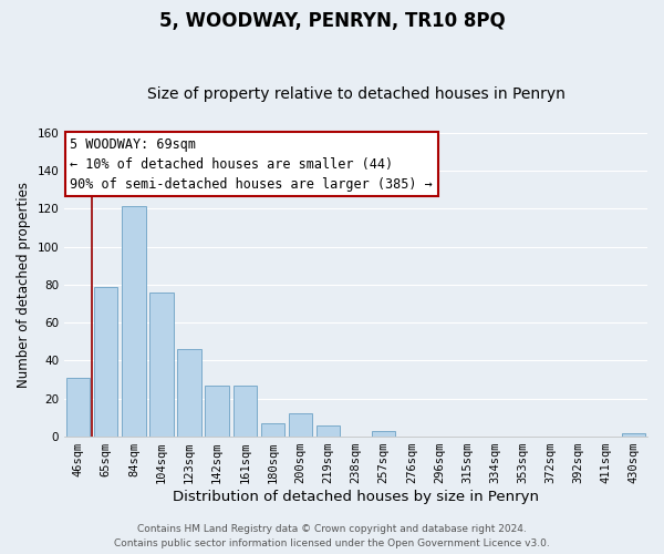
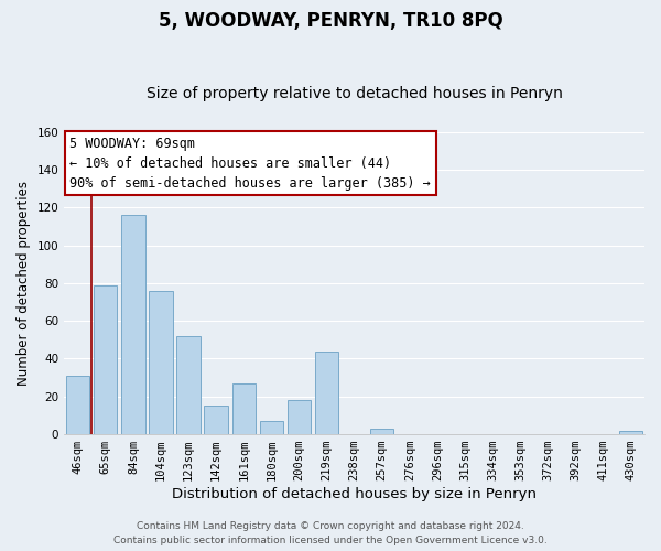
84sqm: 121 -> 116
123sqm: 46 -> 52
142sqm: 27 -> 15
200sqm: 12 -> 18
219sqm: 6 -> 44
